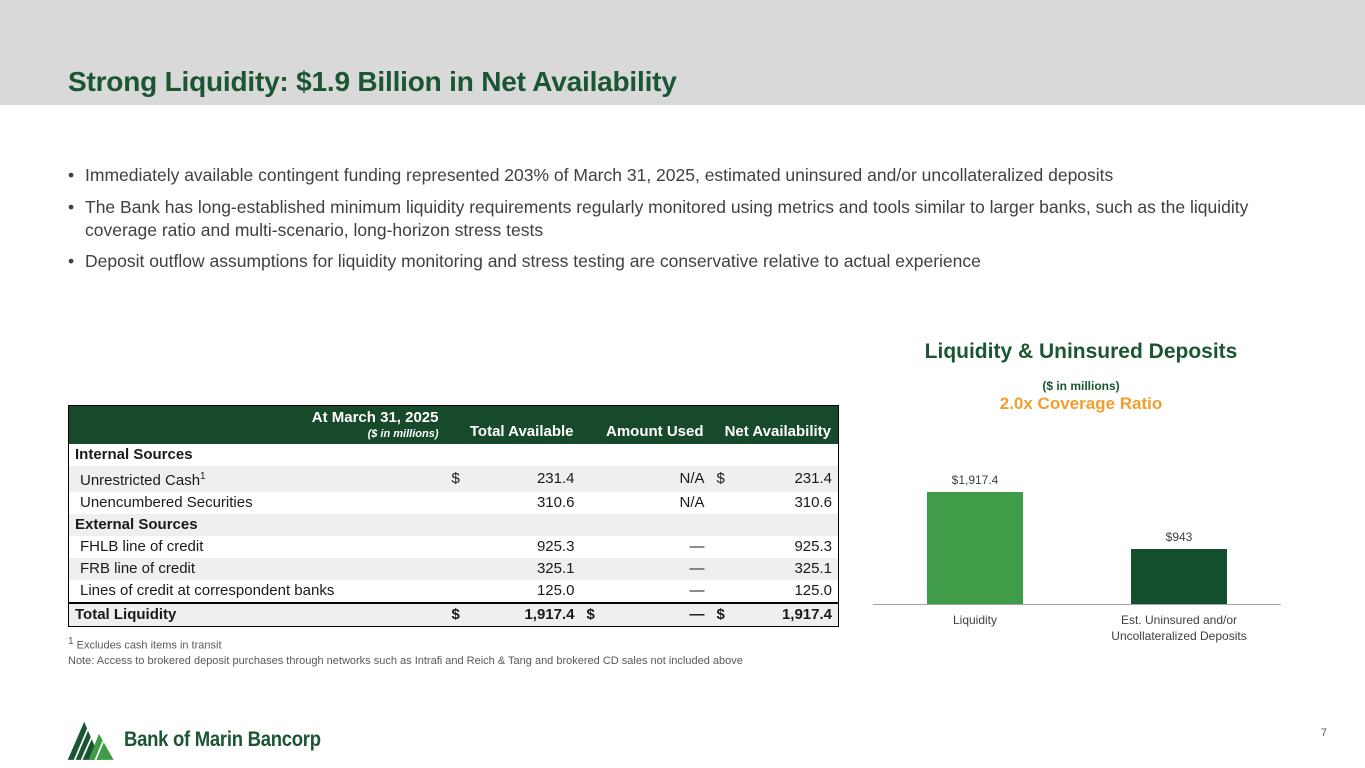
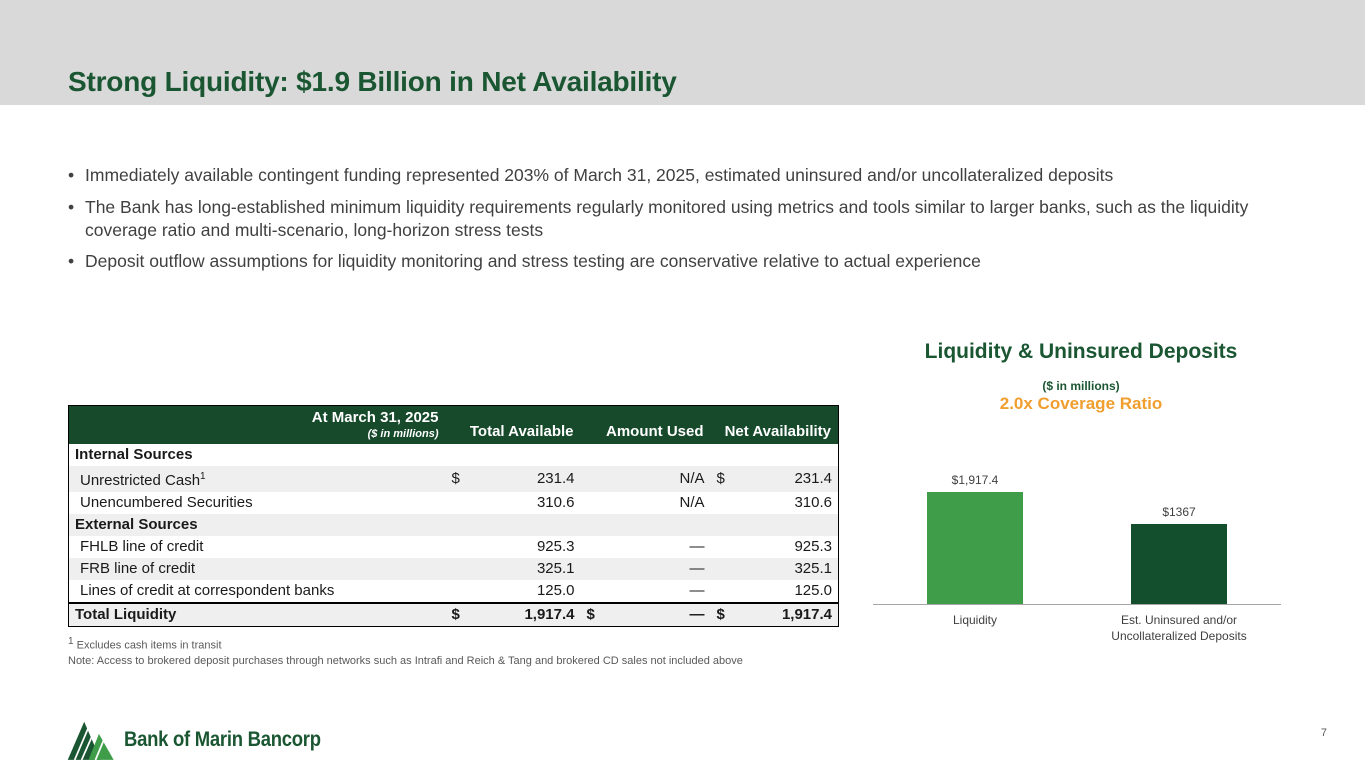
Est. Uninsured and/or Uncollateralized Deposits: $943 -> $1367
